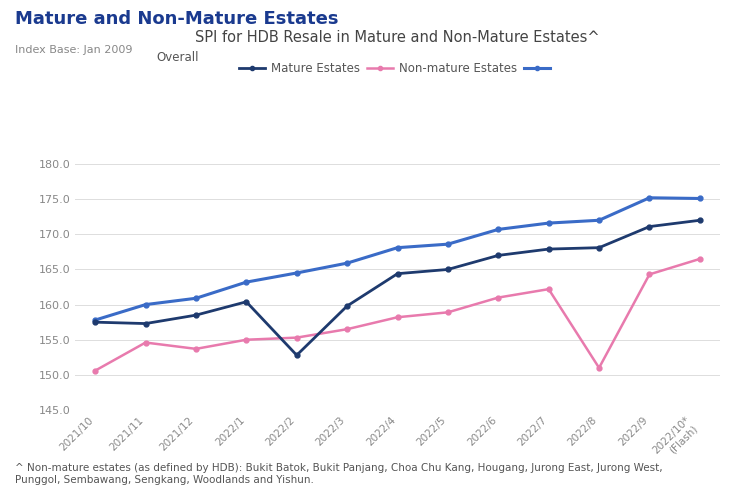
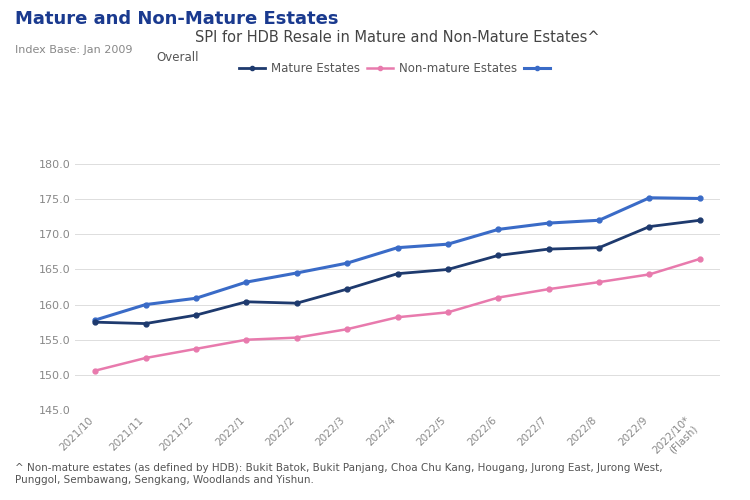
Non-mature Estates/2021/11: 154.6 -> 152.4
Mature Estates/2022/2: 152.8 -> 160.2
Mature Estates/2022/3: 159.8 -> 162.2
Non-mature Estates/2022/8: 151.0 -> 163.2
